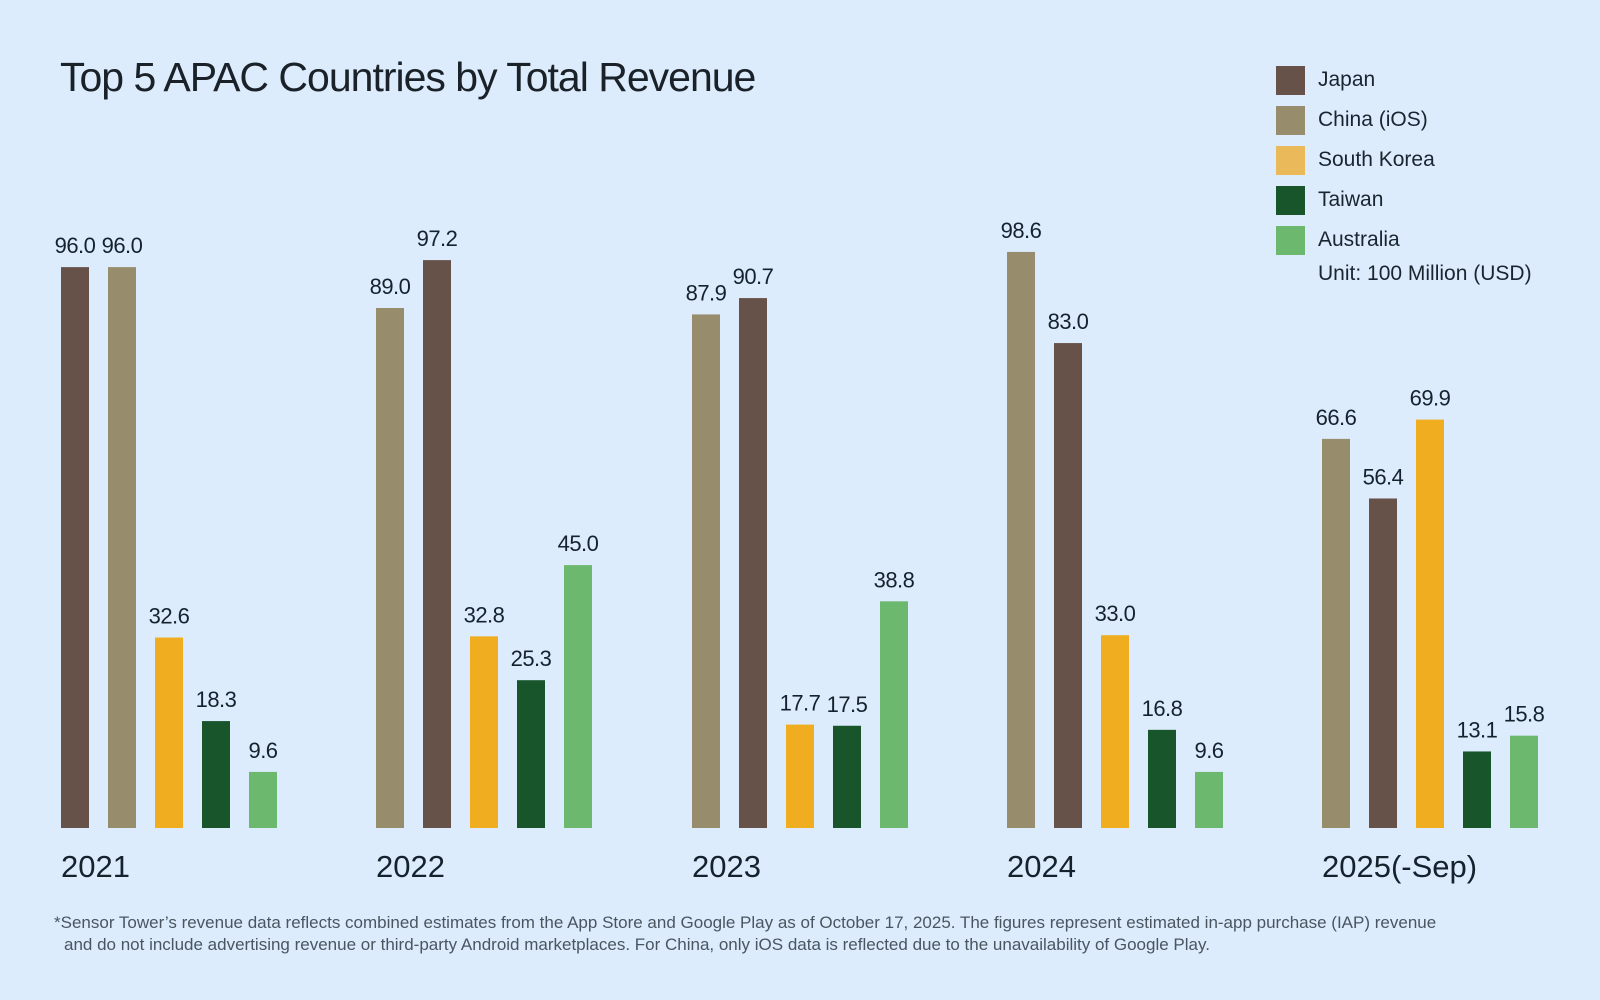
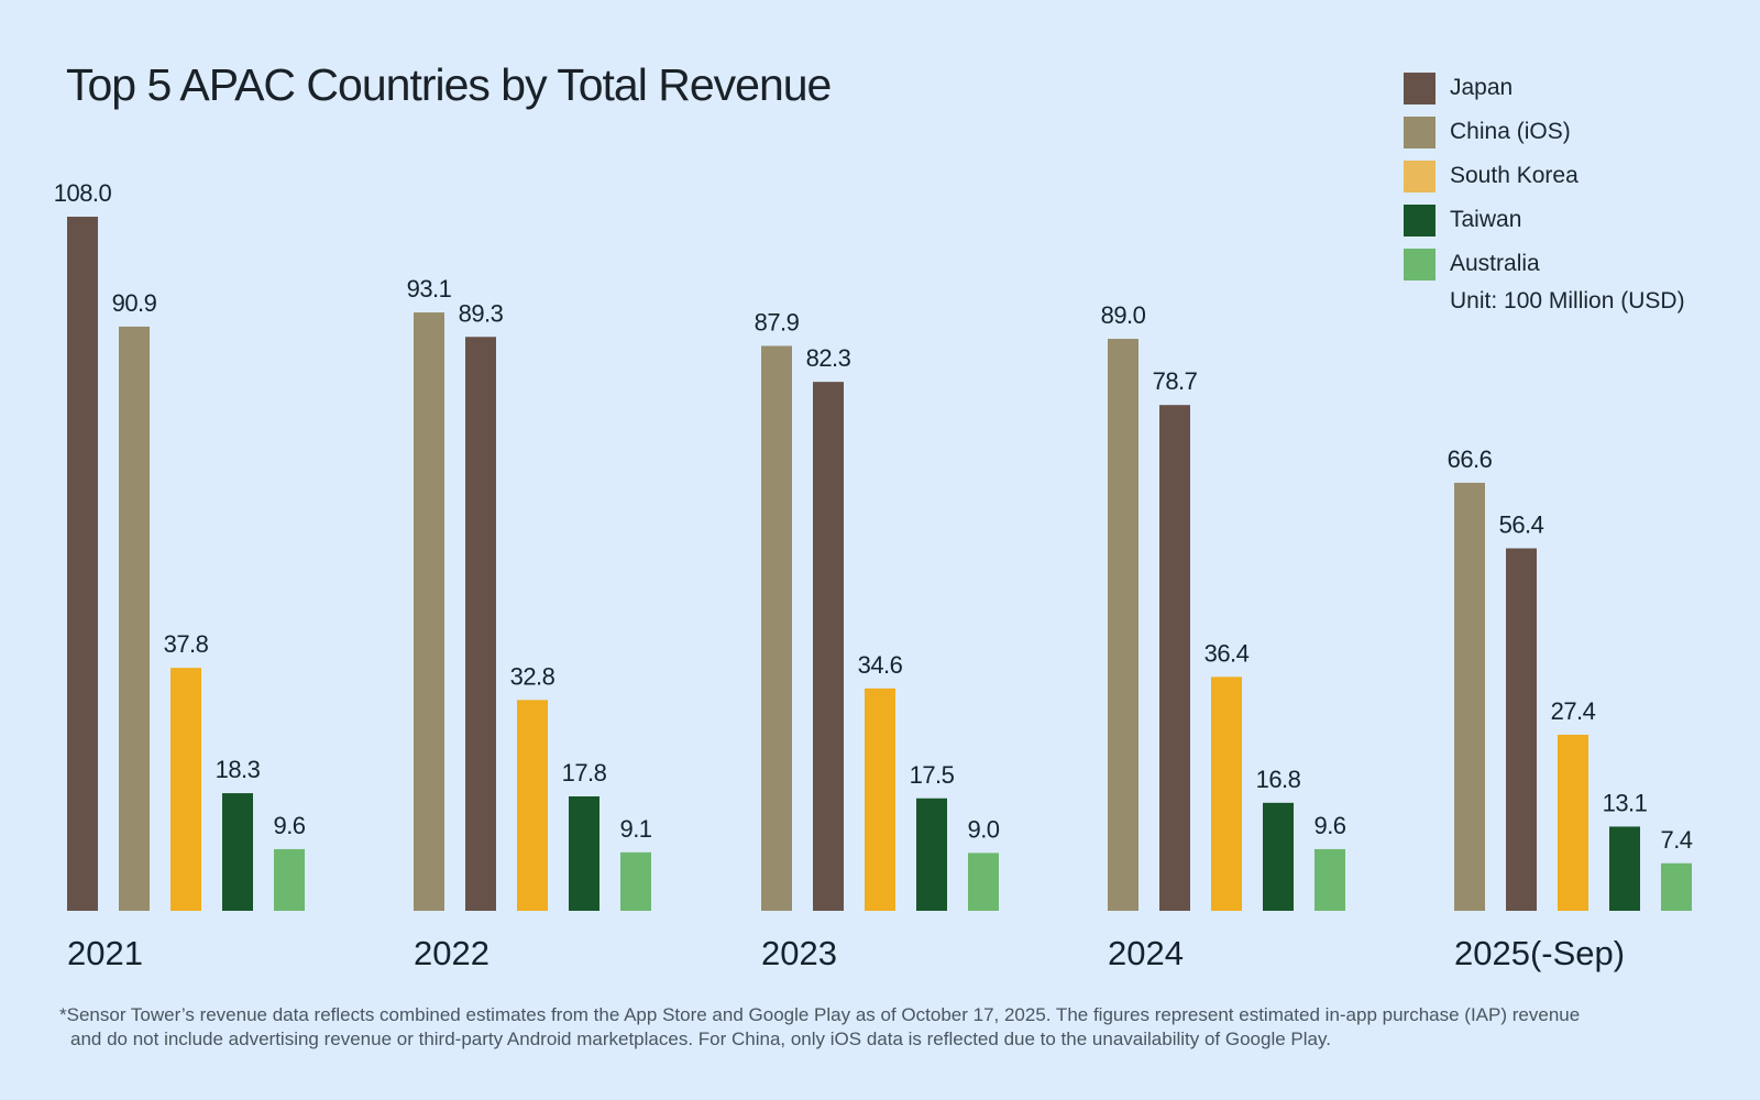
Japan/2021: 96.0 -> 108.0
China (iOS)/2021: 96.0 -> 90.9
South Korea/2021: 32.6 -> 37.8
Japan/2022: 97.2 -> 89.3
China (iOS)/2022: 89.0 -> 93.1
Taiwan/2022: 25.3 -> 17.8
Australia/2022: 45.0 -> 9.1
Japan/2023: 90.7 -> 82.3
South Korea/2023: 17.7 -> 34.6
Australia/2023: 38.8 -> 9.0
Japan/2024: 83.0 -> 78.7
China (iOS)/2024: 98.6 -> 89.0
South Korea/2024: 33.0 -> 36.4
South Korea/2025(-Sep): 69.9 -> 27.4
Australia/2025(-Sep): 15.8 -> 7.4
